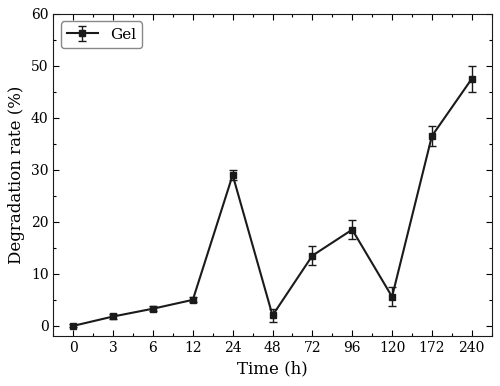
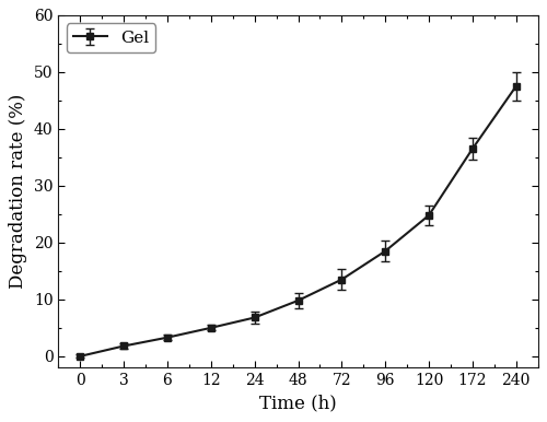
24: 29.0 -> 6.8
48: 2.0 -> 9.8
120: 5.6 -> 24.8
